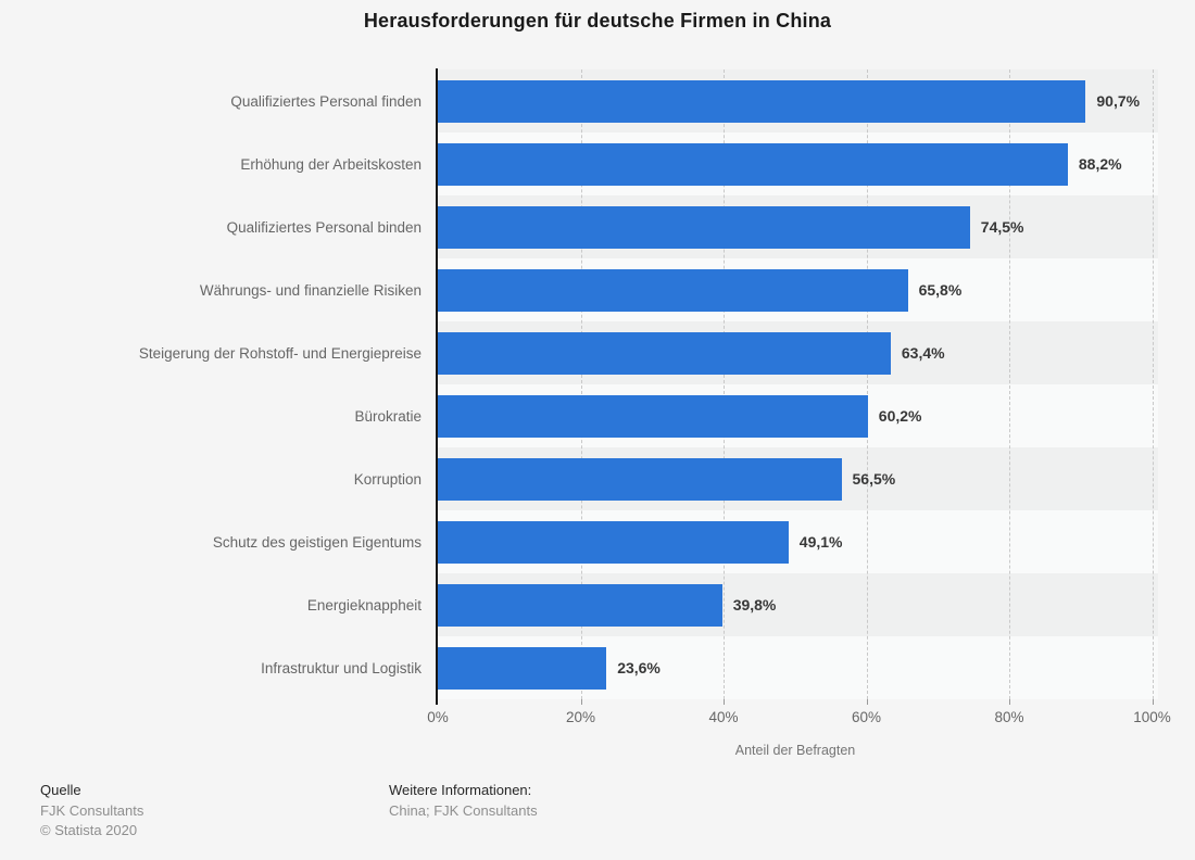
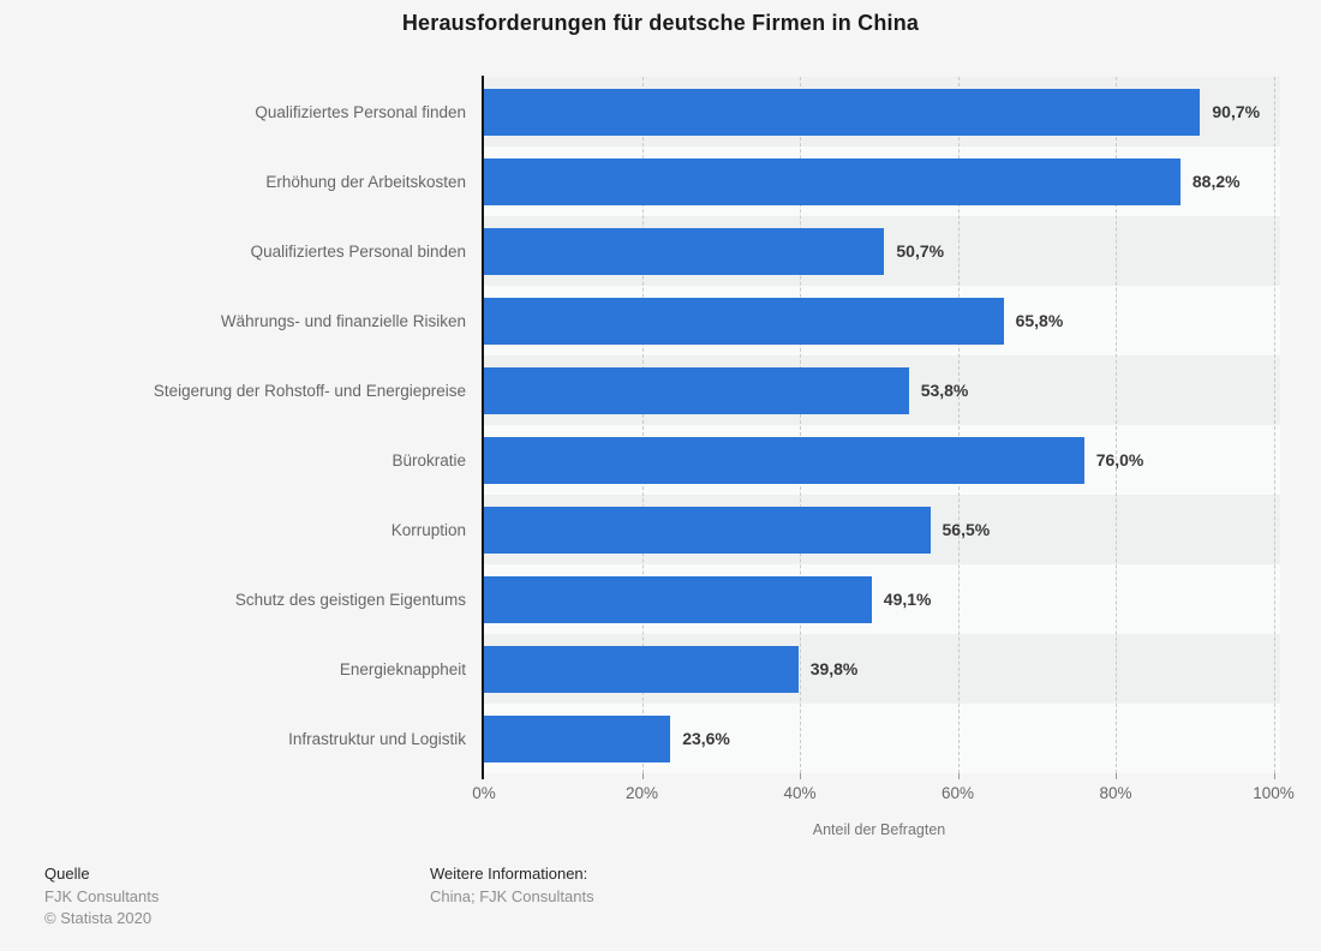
Qualifiziertes Personal binden: 74,5% -> 50,7%
Steigerung der Rohstoff- und Energiepreise: 63,4% -> 53,8%
Bürokratie: 60,2% -> 76,0%
